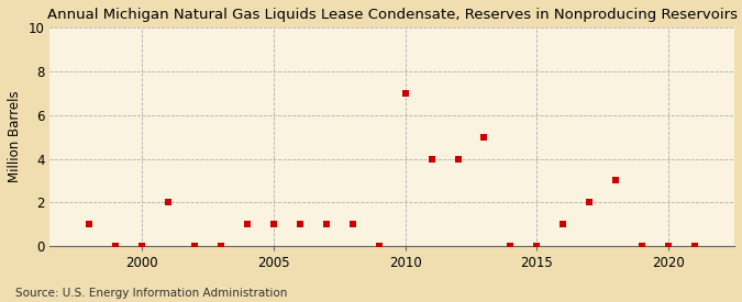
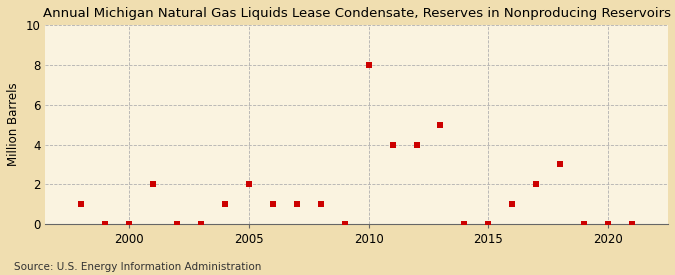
2005: 1 -> 2
2010: 7 -> 8
